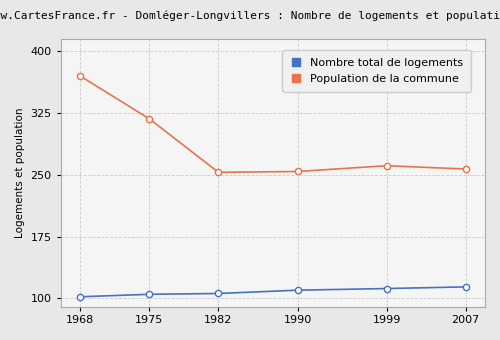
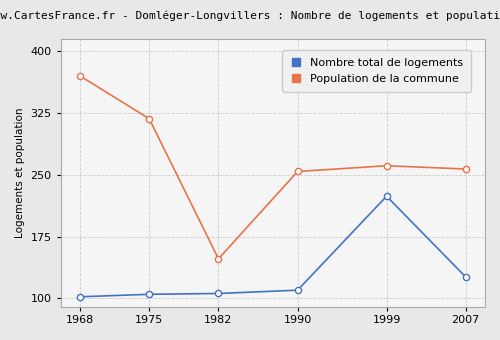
Population de la commune/1982: 253 -> 148
Nombre total de logements/1999: 112 -> 224
Nombre total de logements/2007: 114 -> 126
